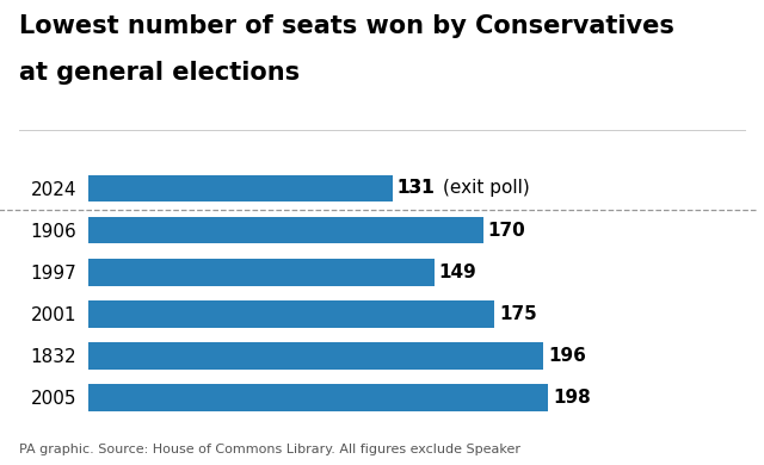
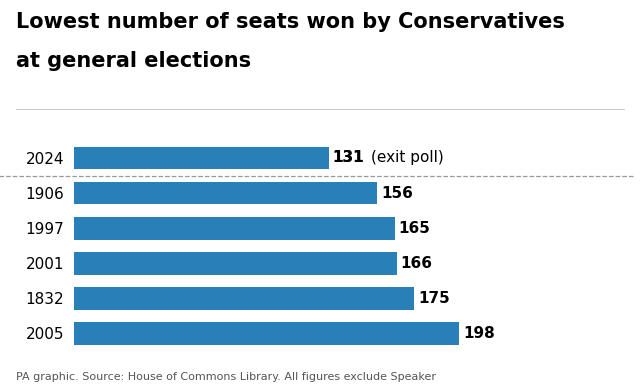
1906: 170 -> 156
1997: 149 -> 165
2001: 175 -> 166
1832: 196 -> 175
